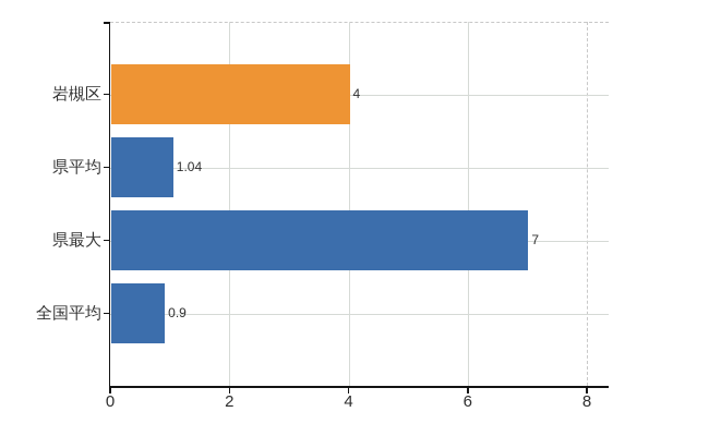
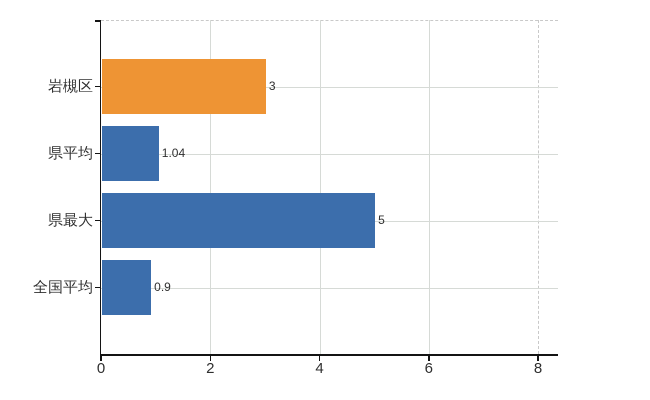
岩槻区: 4 -> 3
県最大: 7 -> 5
